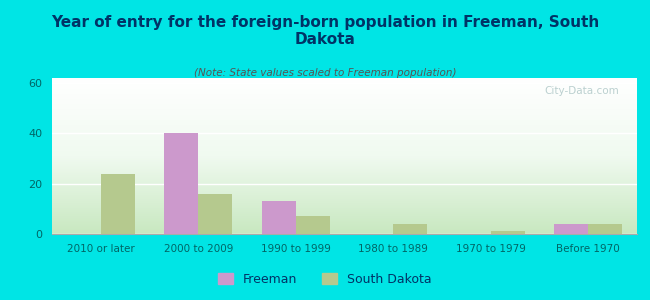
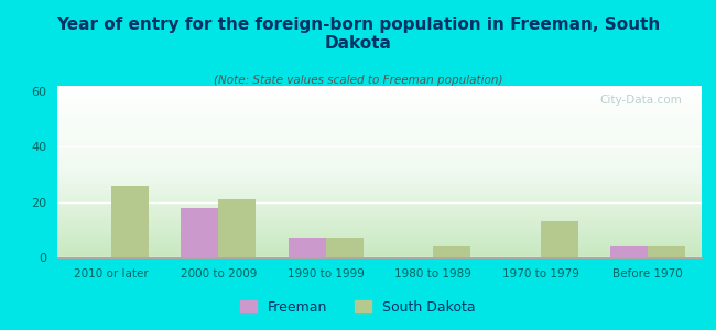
South Dakota/2010 or later: 24 -> 26
Freeman/2000 to 2009: 40 -> 18
South Dakota/2000 to 2009: 16 -> 21
Freeman/1990 to 1999: 13 -> 7
South Dakota/1970 to 1979: 1 -> 13
